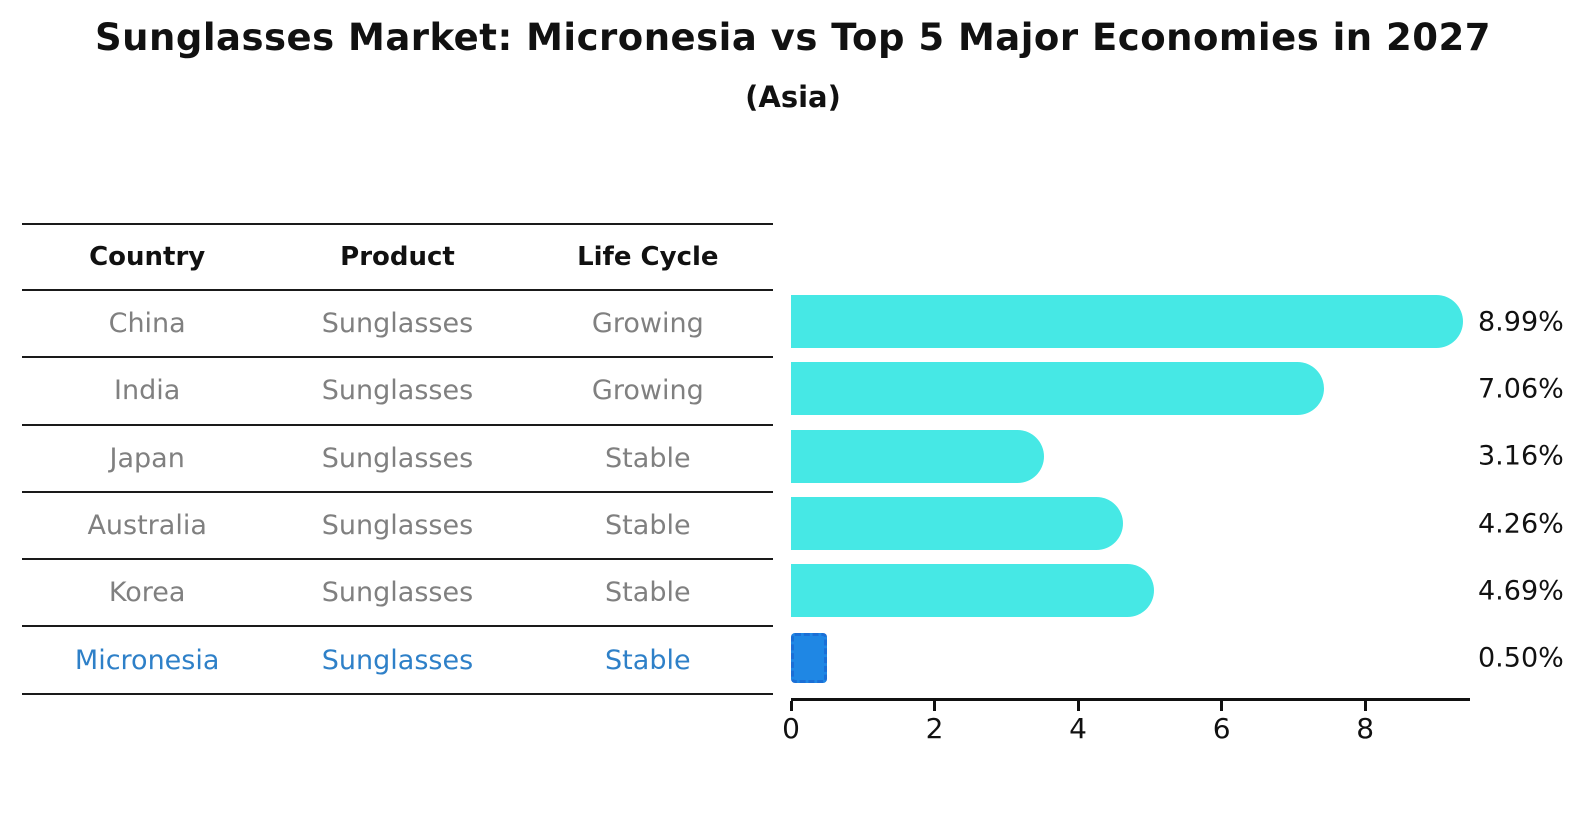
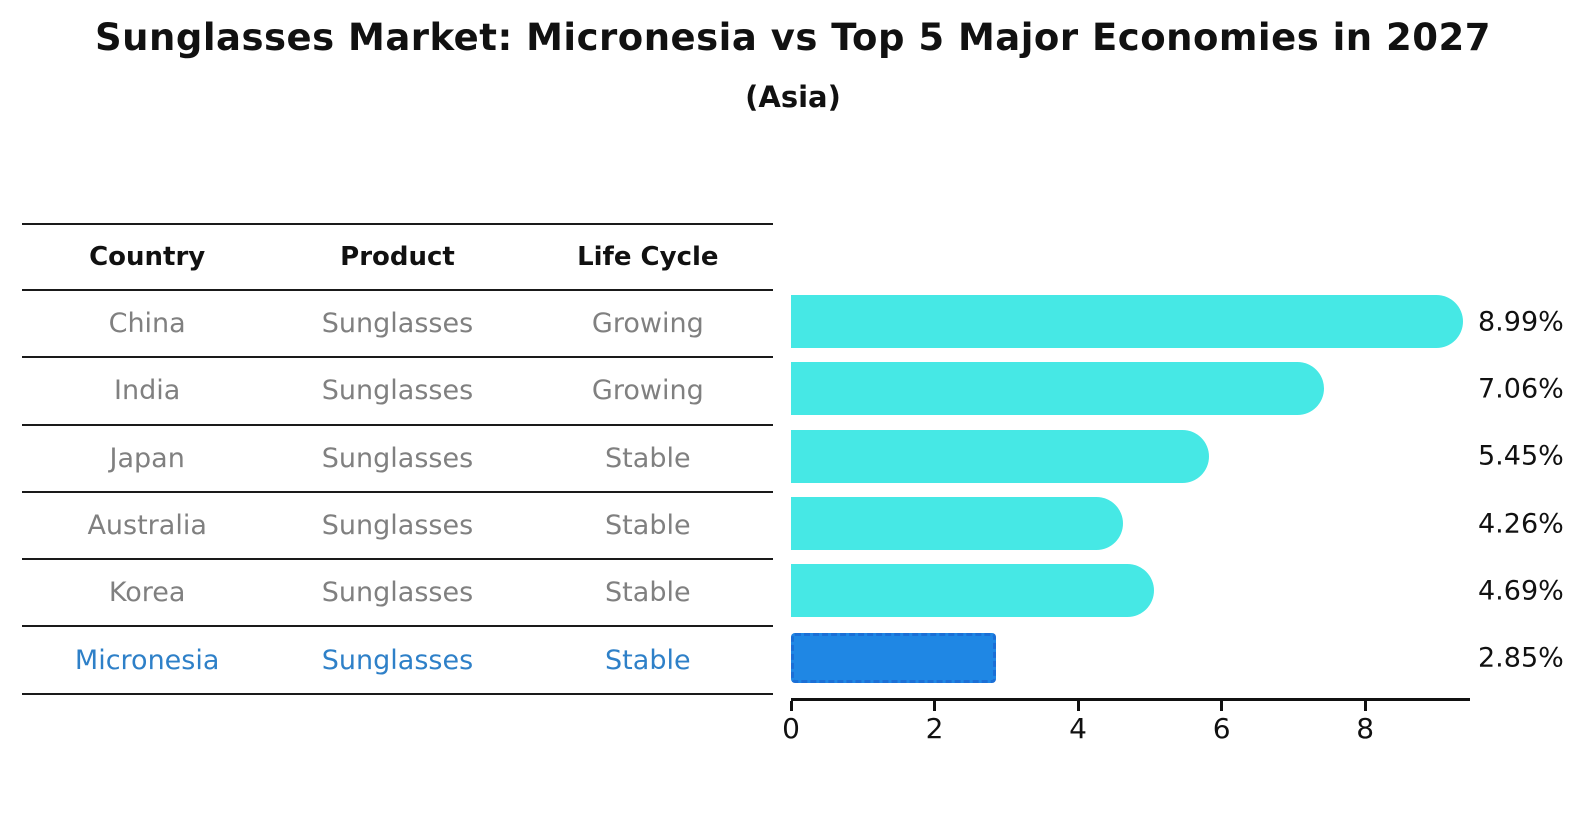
Japan: 3.16% -> 5.45%
Micronesia: 0.50% -> 2.85%
